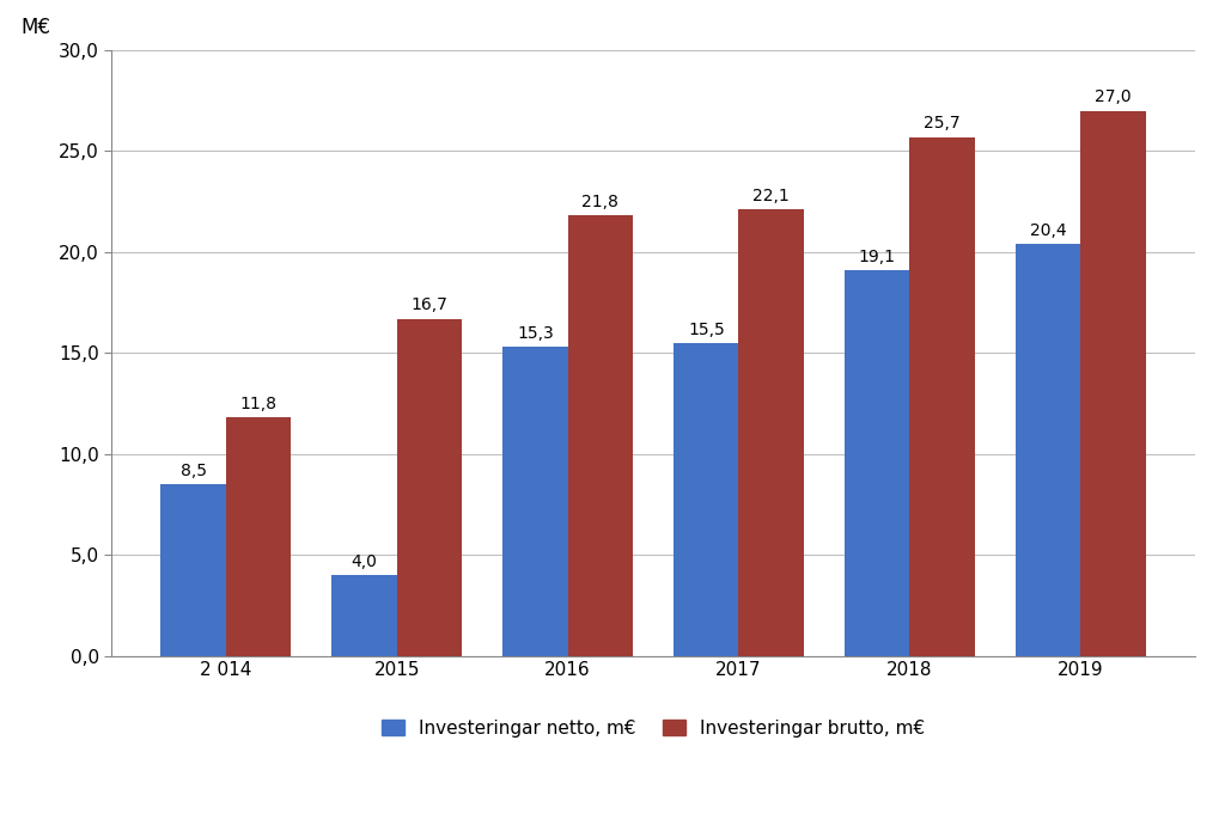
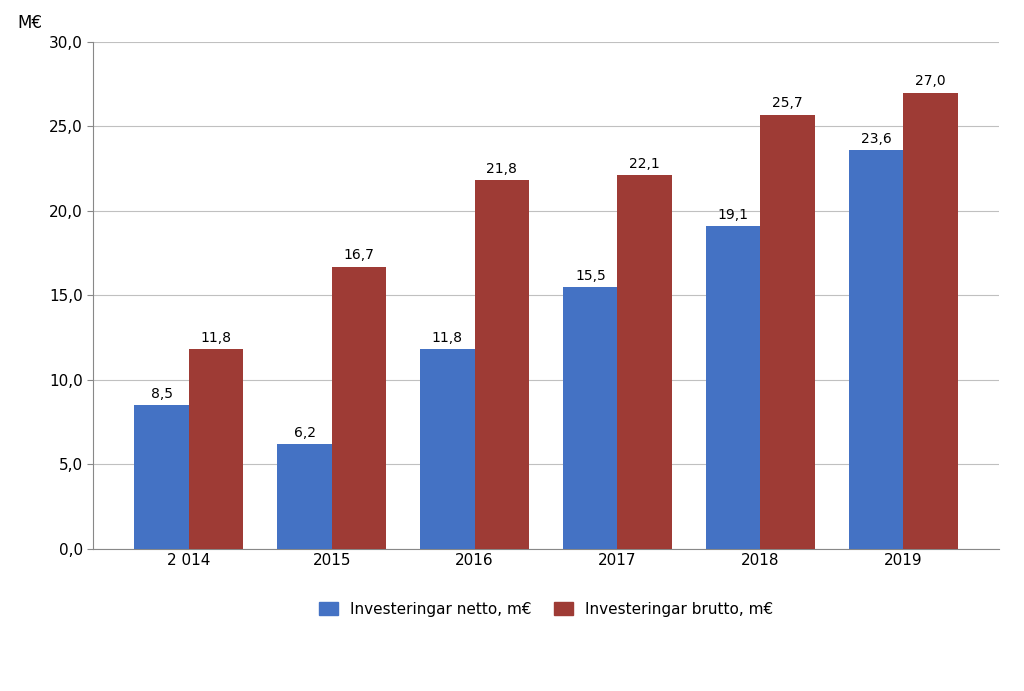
Investeringar netto, m€/2015: 4,0 -> 6,2
Investeringar netto, m€/2016: 15,3 -> 11,8
Investeringar netto, m€/2019: 20,4 -> 23,6
